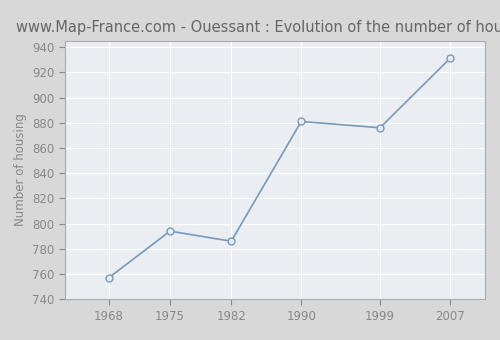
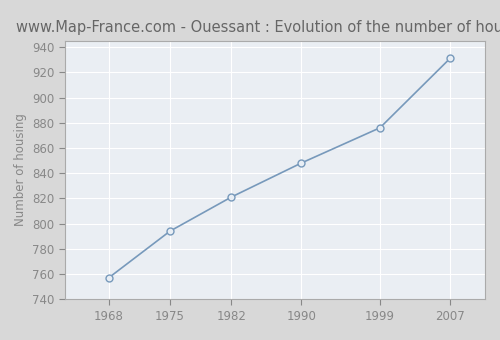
1982: 786 -> 821
1990: 881 -> 848
